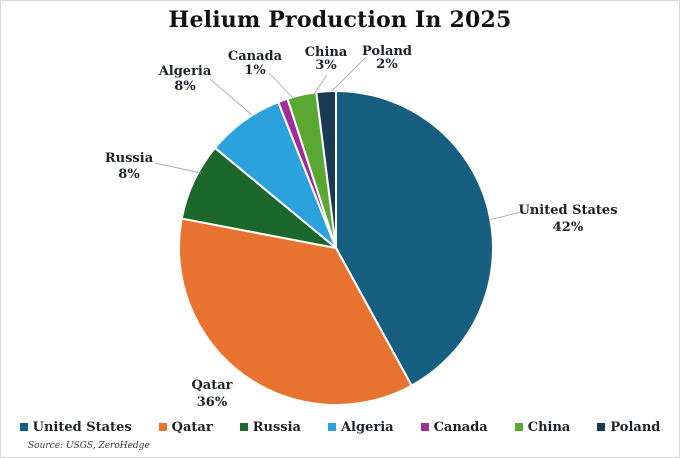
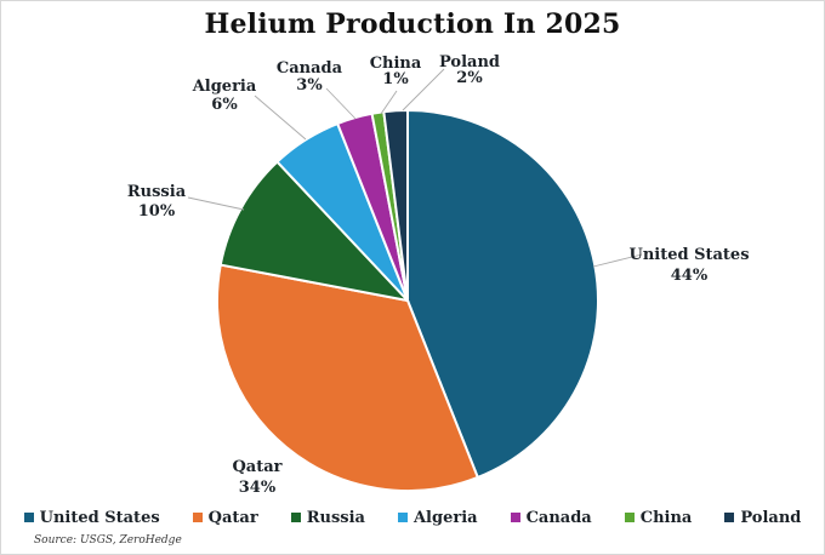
United States: 42% -> 44%
Qatar: 36% -> 34%
Russia: 8% -> 10%
Algeria: 8% -> 6%
Canada: 1% -> 3%
China: 3% -> 1%
